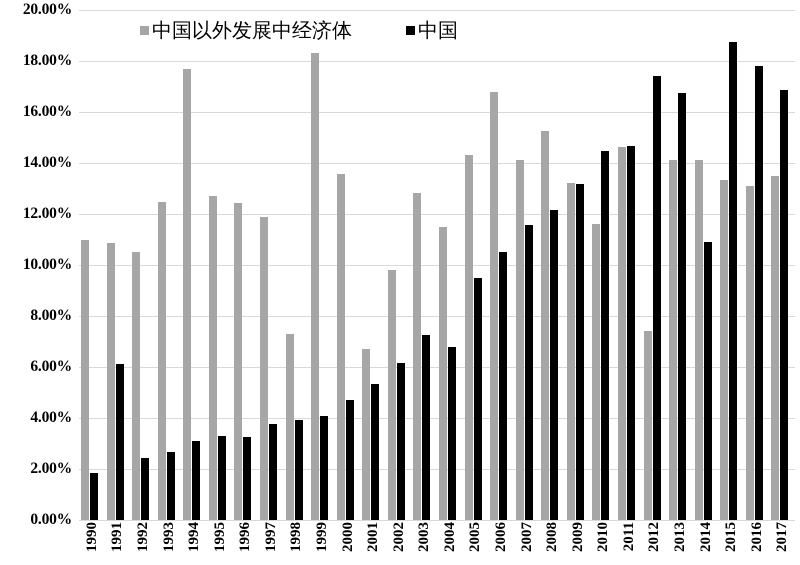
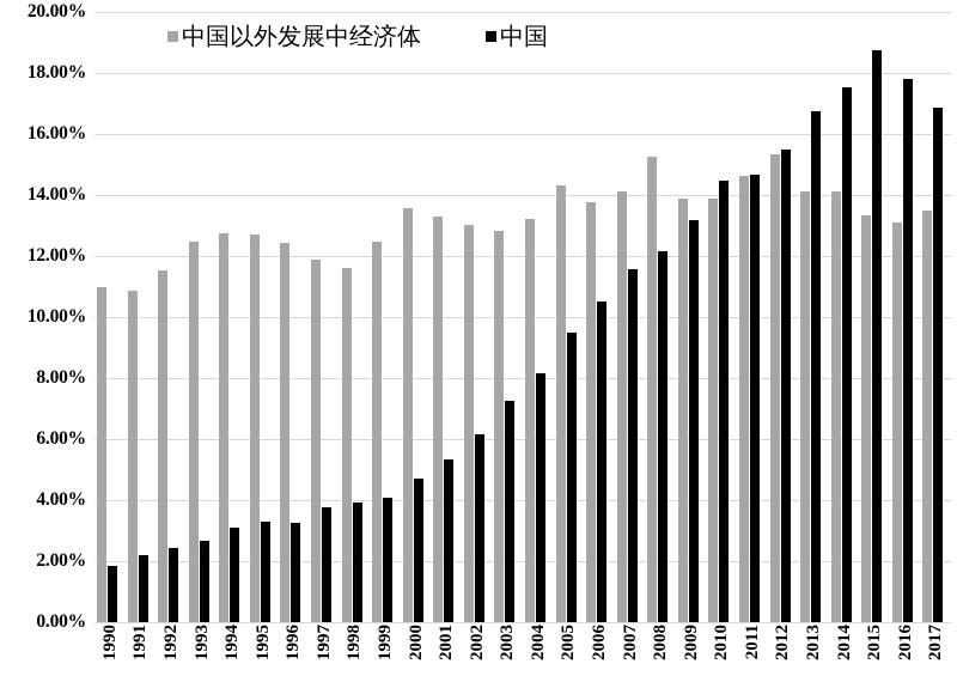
中国/1991: 6.1% -> 2.2%
中国以外发展中经济体/1992: 10.5% -> 11.5%
中国以外发展中经济体/1994: 17.7% -> 12.8%
中国以外发展中经济体/1998: 7.3% -> 11.6%
中国以外发展中经济体/1999: 18.3% -> 12.5%
中国以外发展中经济体/2001: 6.7% -> 13.3%
中国以外发展中经济体/2002: 9.8% -> 13.0%
中国以外发展中经济体/2004: 11.5% -> 13.2%
中国/2004: 6.8% -> 8.2%
中国以外发展中经济体/2006: 16.8% -> 13.8%
中国以外发展中经济体/2009: 13.2% -> 13.9%
中国以外发展中经济体/2010: 11.6% -> 13.9%
中国以外发展中经济体/2012: 7.4% -> 15.3%
中国/2012: 17.4% -> 15.5%
中国/2014: 10.9% -> 17.5%
